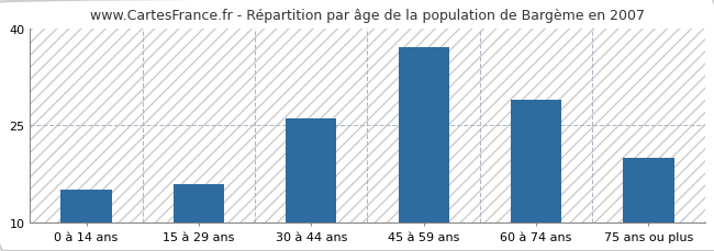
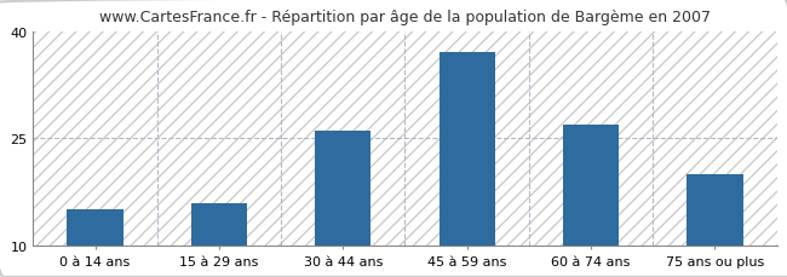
60 à 74 ans: 29 -> 27
